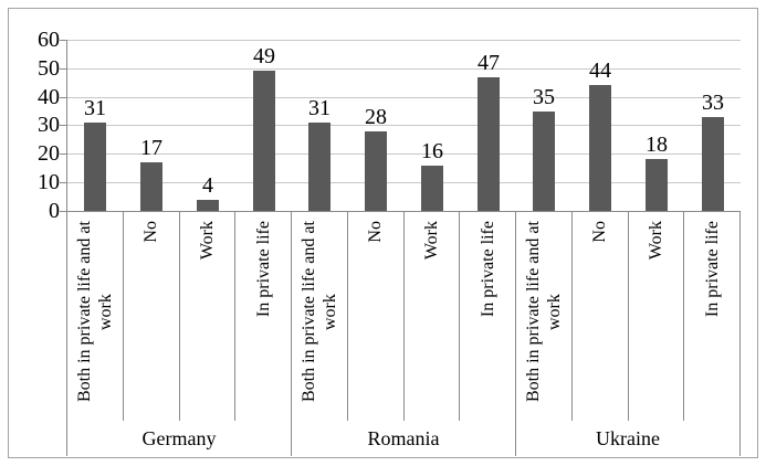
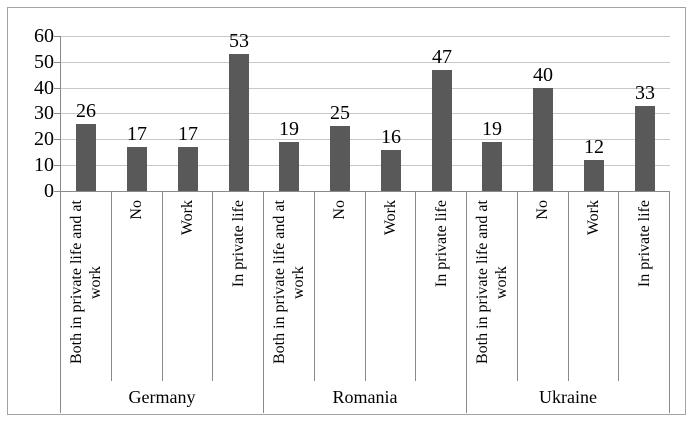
Germany/Both in private life and at work: 31 -> 26
Romania/Both in private life and at work: 31 -> 19
Ukraine/Both in private life and at work: 35 -> 19
Romania/No: 28 -> 25
Ukraine/No: 44 -> 40
Germany/Work: 4 -> 17
Ukraine/Work: 18 -> 12
Germany/In private life: 49 -> 53
